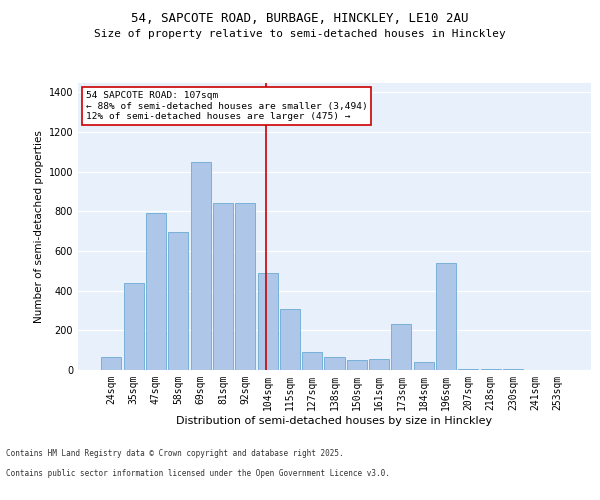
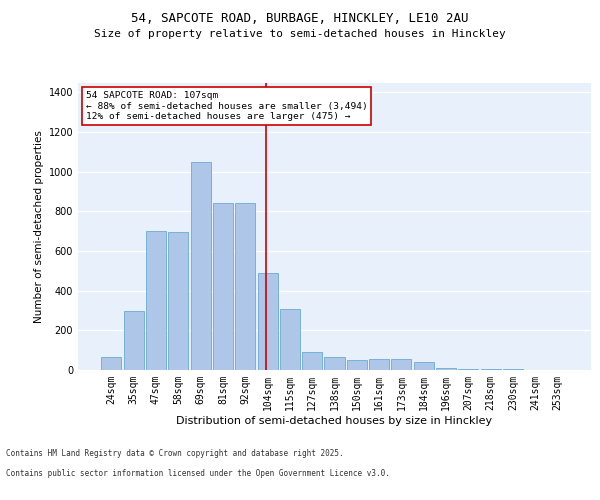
35sqm: 440 -> 300
47sqm: 790 -> 700
173sqm: 230 -> 60
196sqm: 540 -> 10
